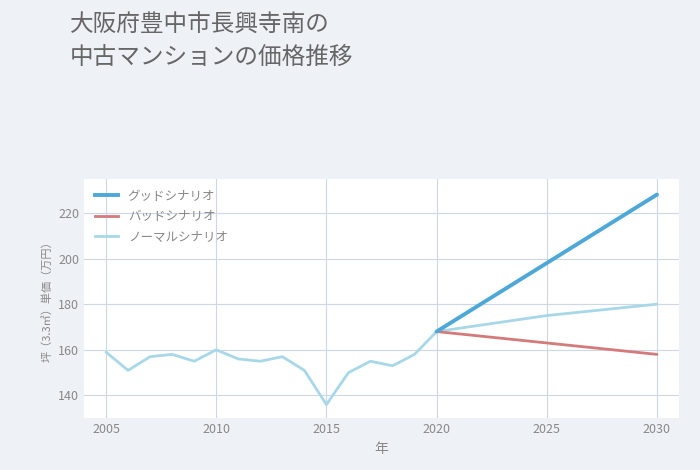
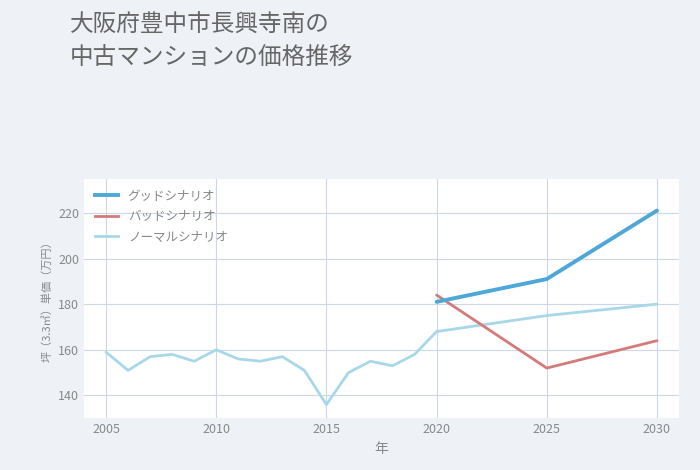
グッドシナリオ/2020: 168 -> 181
バッドシナリオ/2020: 168 -> 184
グッドシナリオ/2025: 198 -> 191
バッドシナリオ/2025: 163 -> 152
グッドシナリオ/2030: 228 -> 221
バッドシナリオ/2030: 158 -> 164
